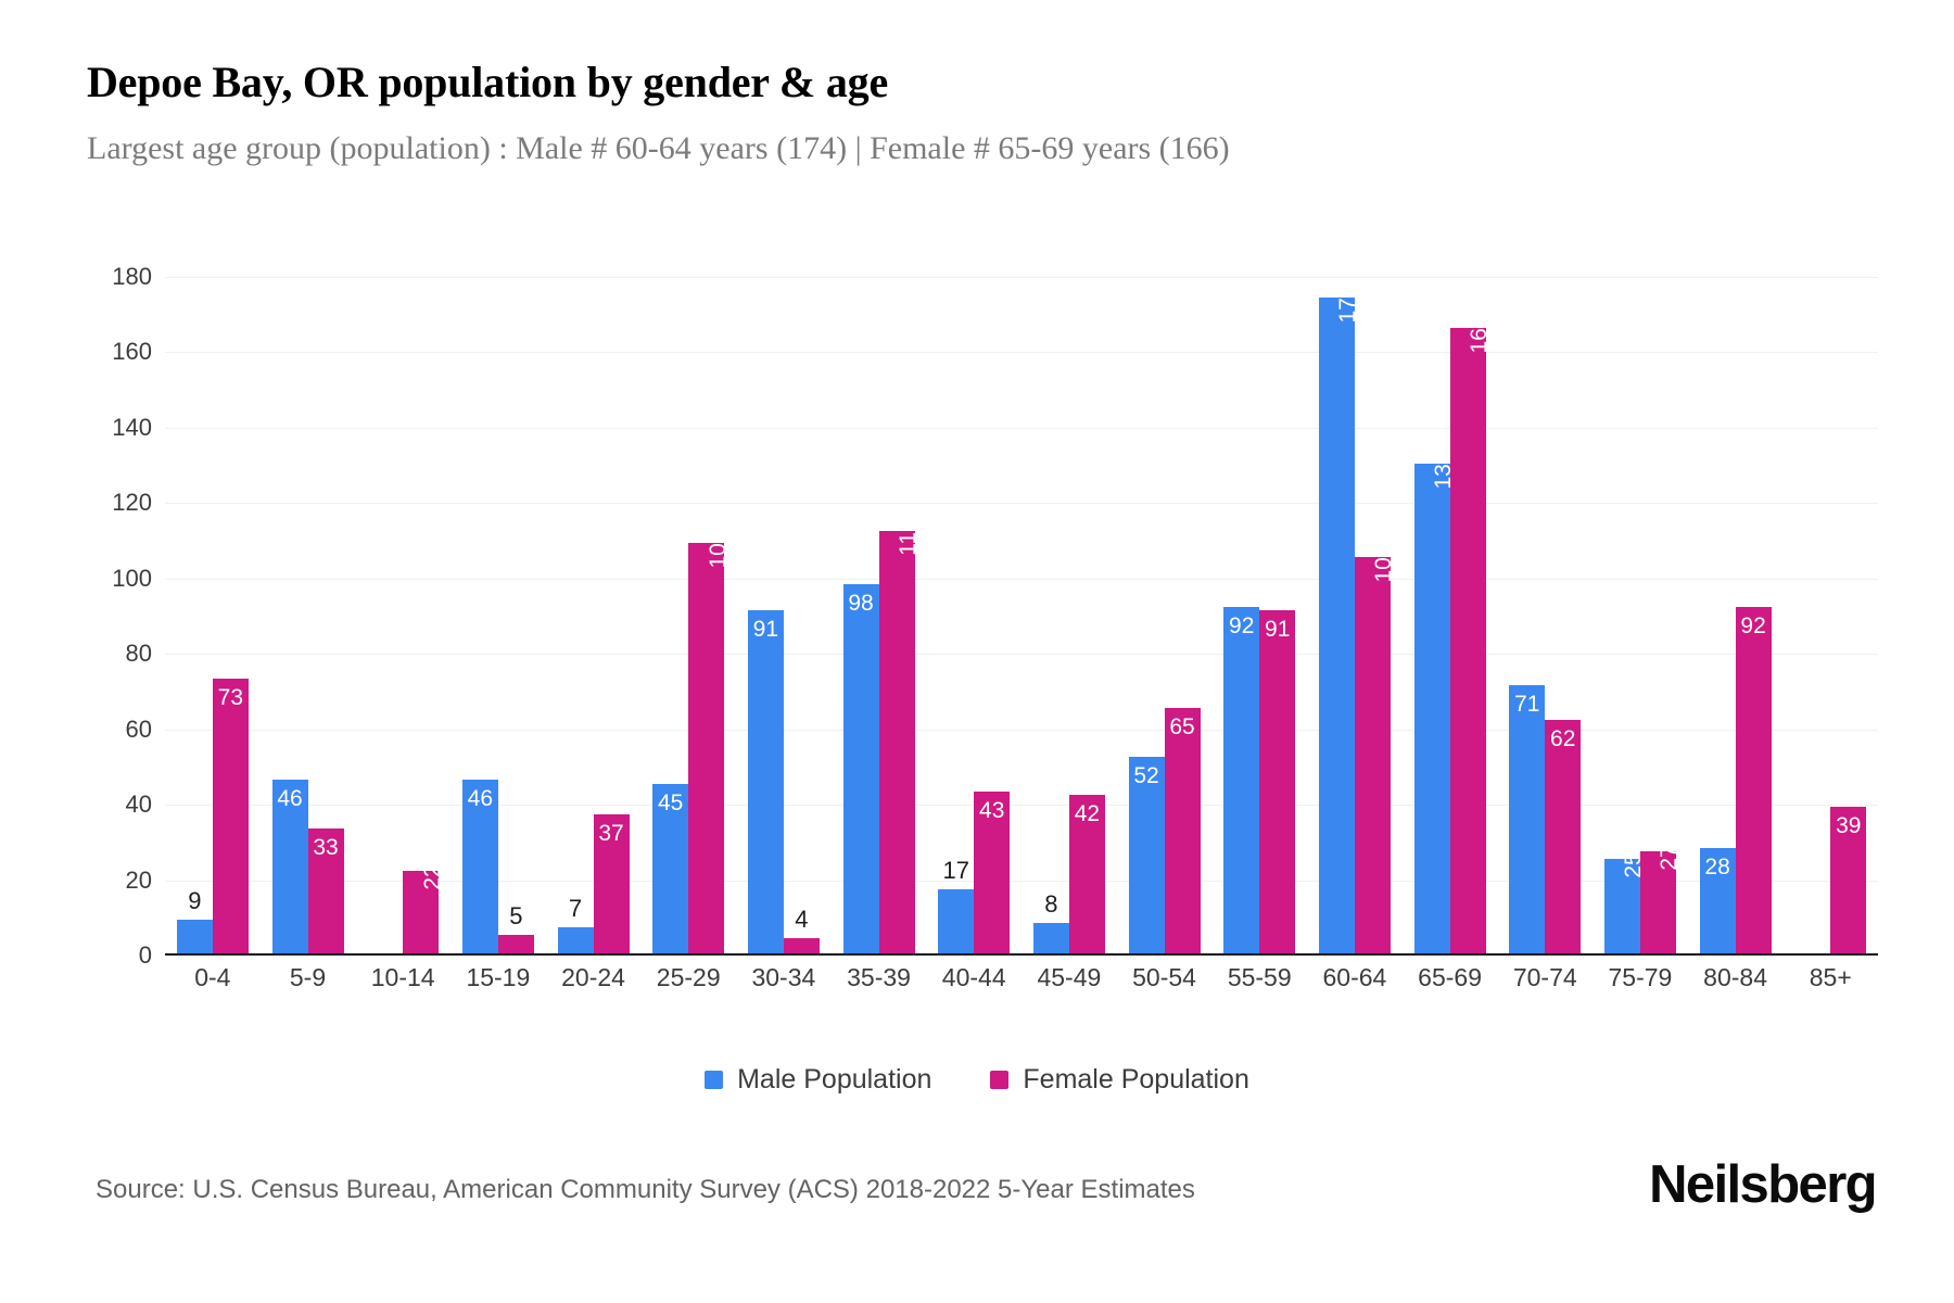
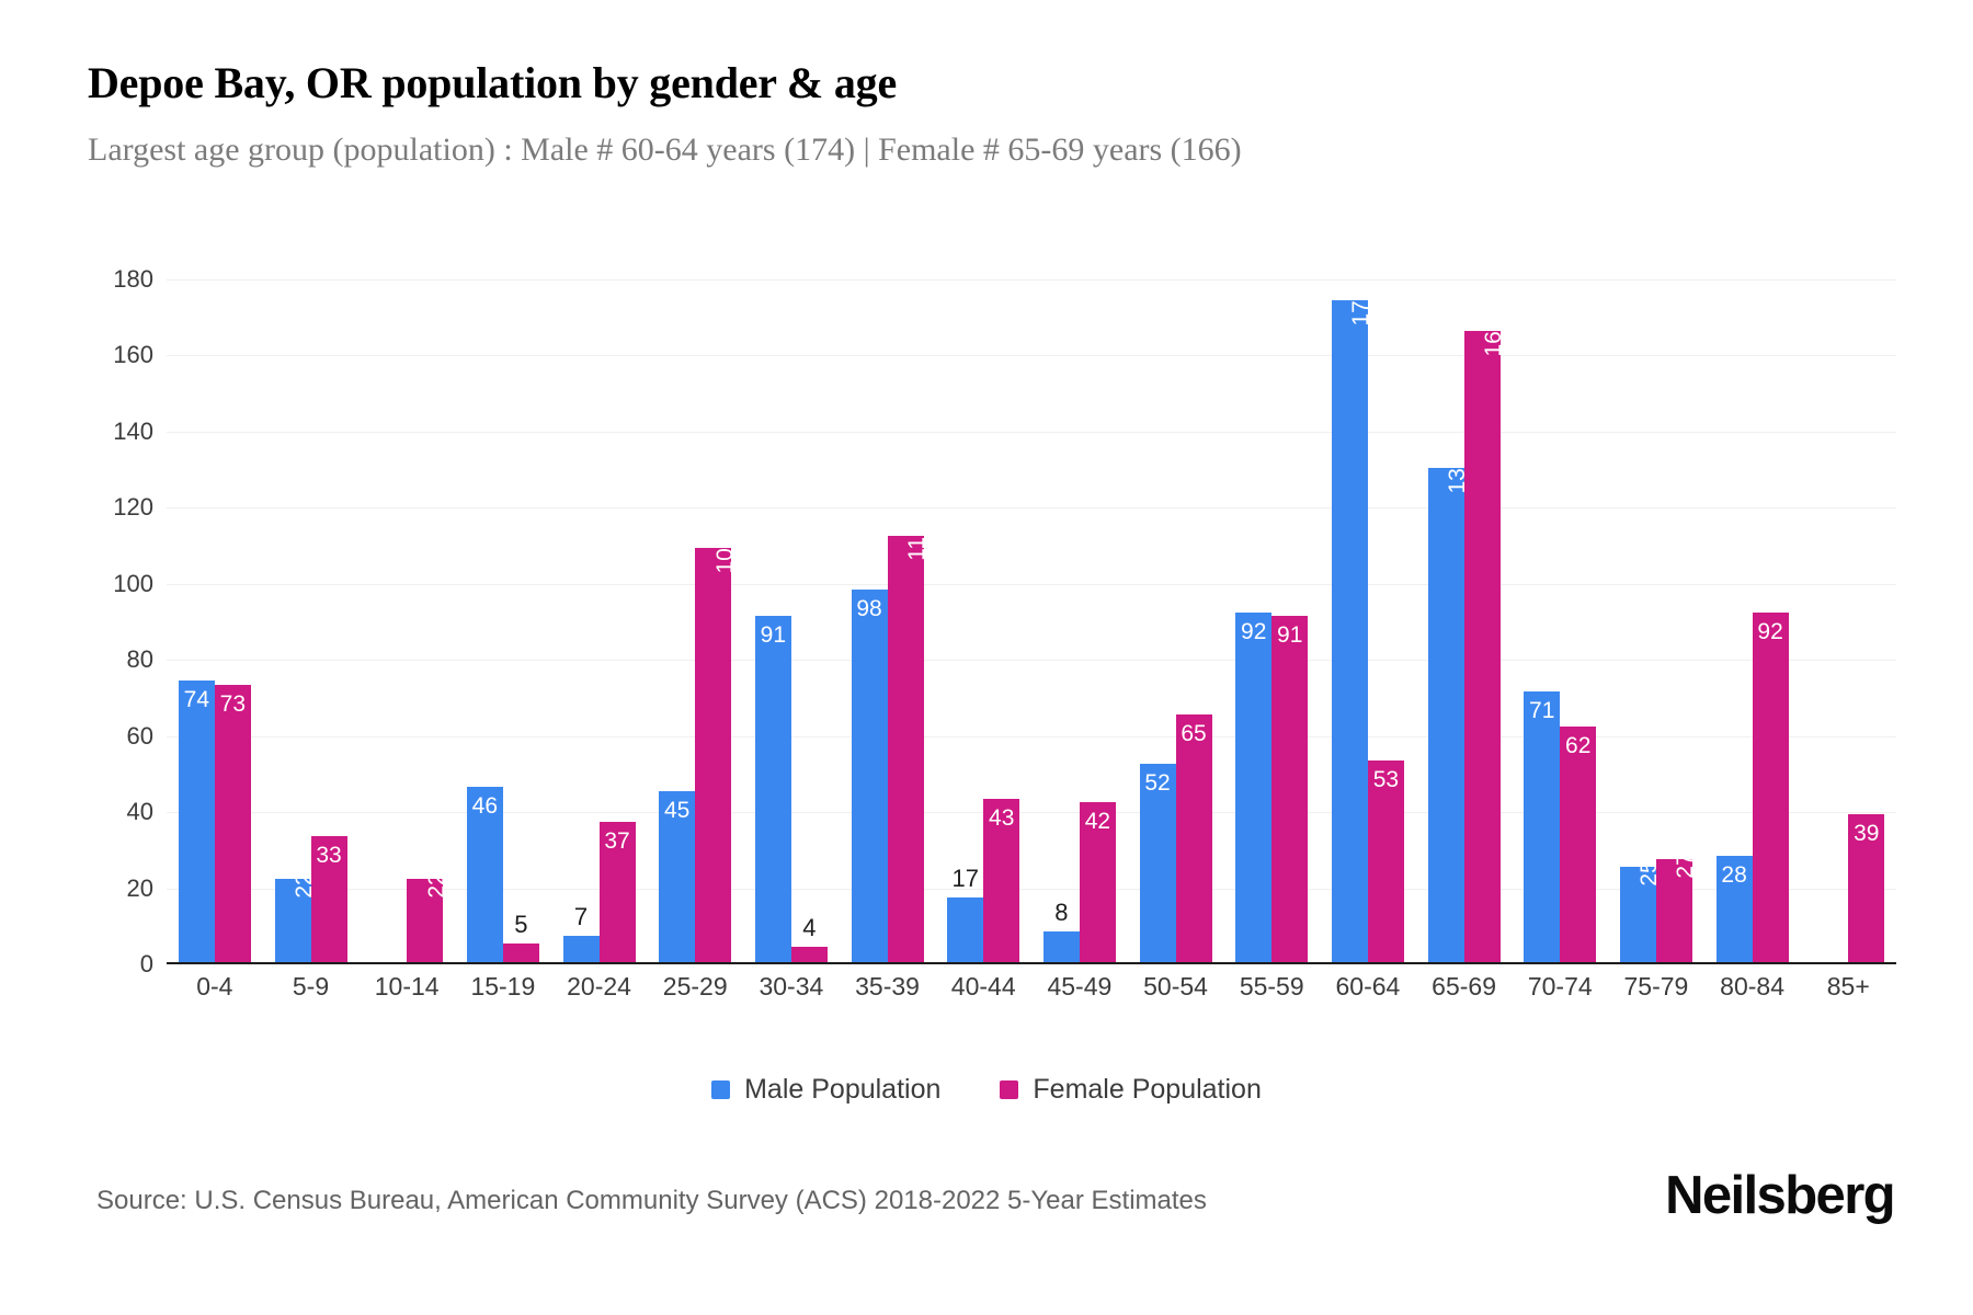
Male Population/0-4: 9 -> 74
Male Population/5-9: 46 -> 22
Female Population/60-64: 105 -> 53
